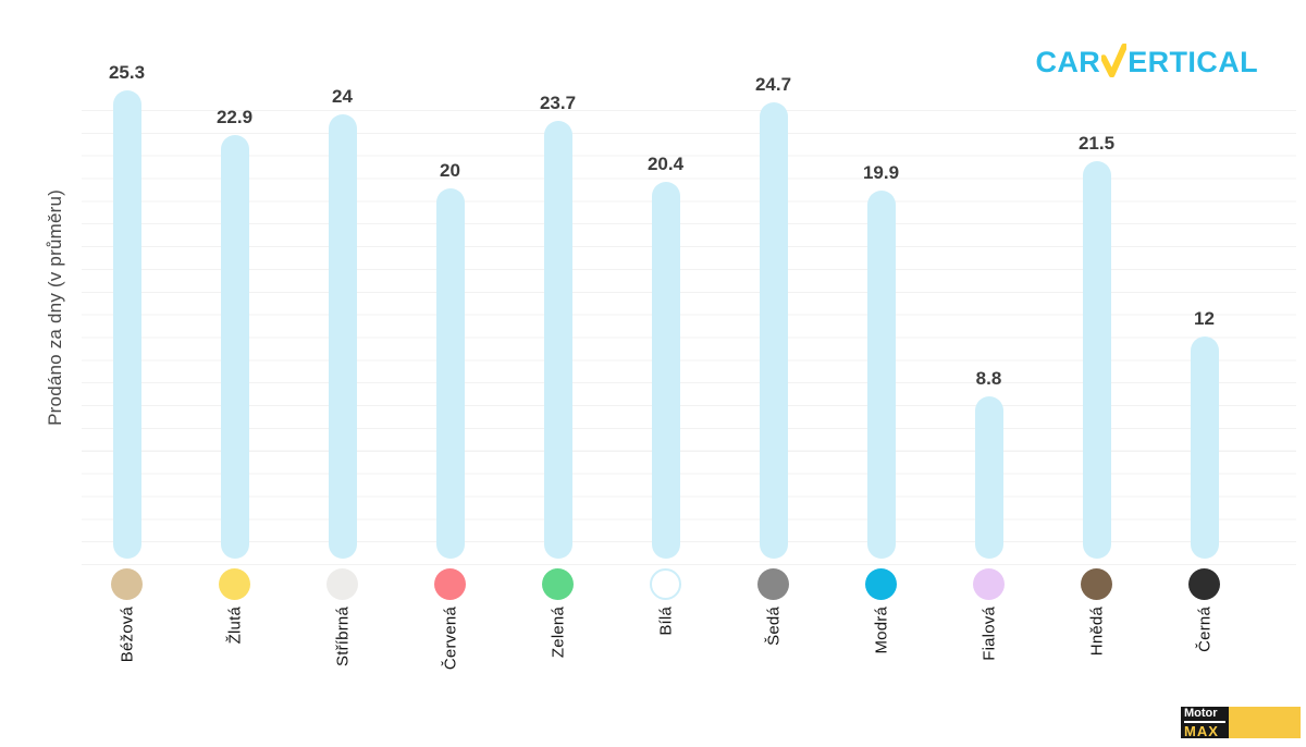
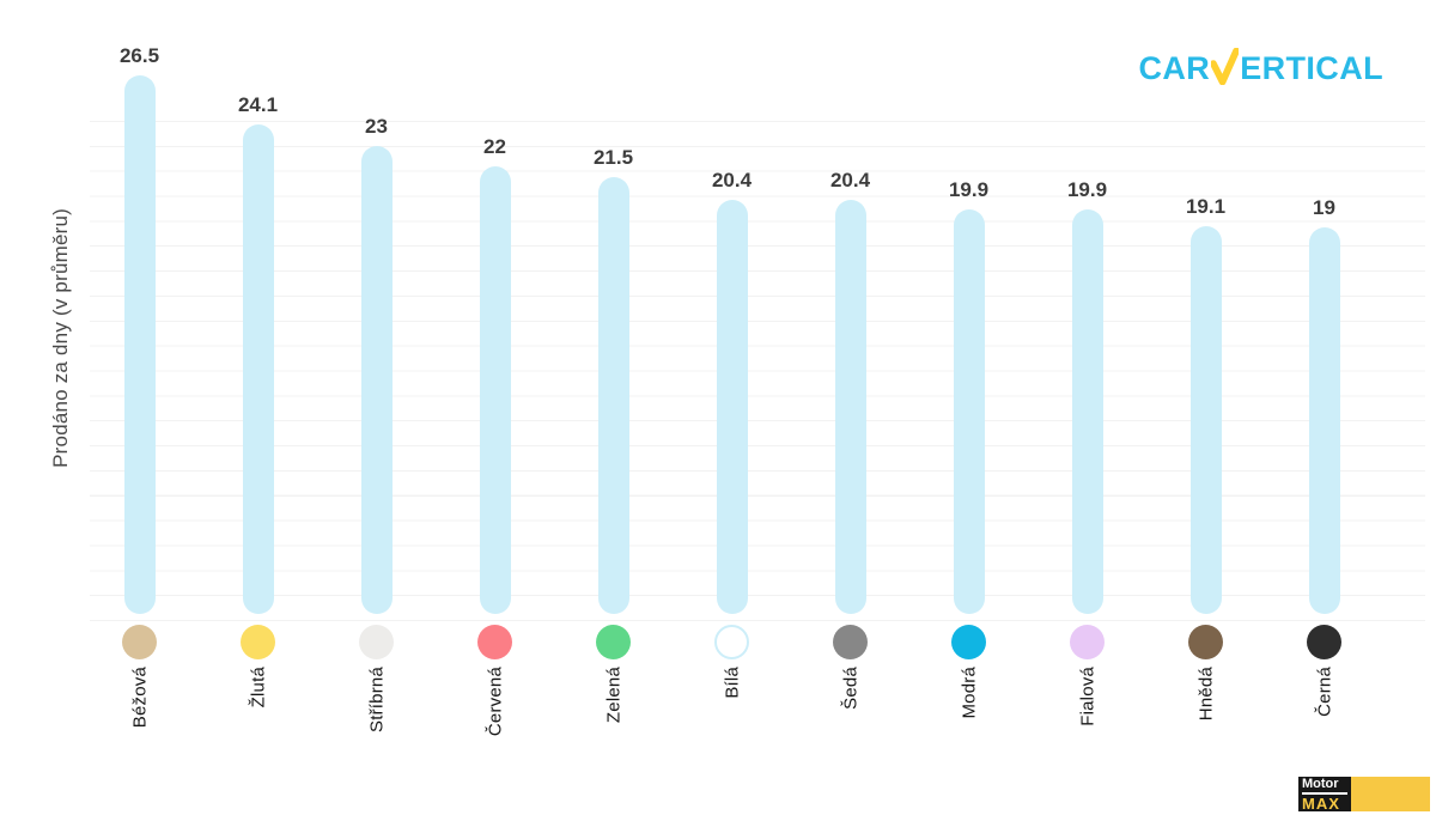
Béžová: 25.3 -> 26.5
Žlutá: 22.9 -> 24.1
Stříbrná: 24 -> 23
Červená: 20 -> 22
Zelená: 23.7 -> 21.5
Šedá: 24.7 -> 20.4
Fialová: 8.8 -> 19.9
Hnědá: 21.5 -> 19.1
Černá: 12 -> 19
